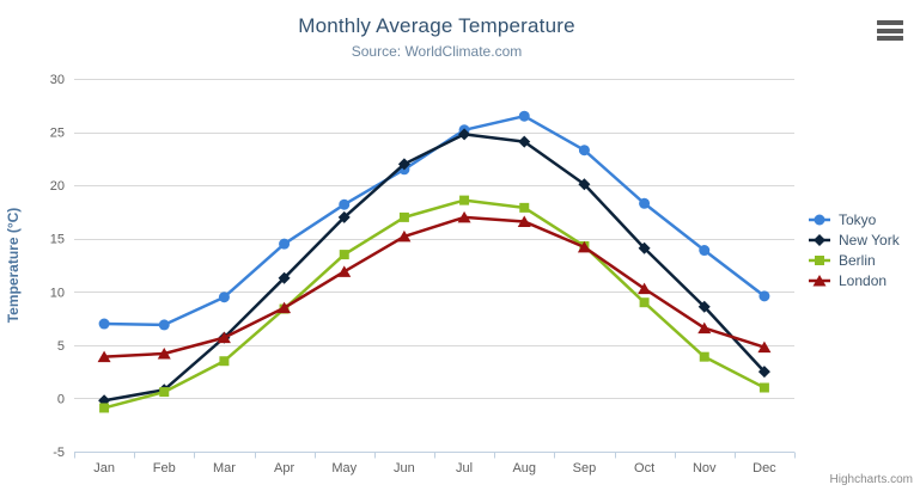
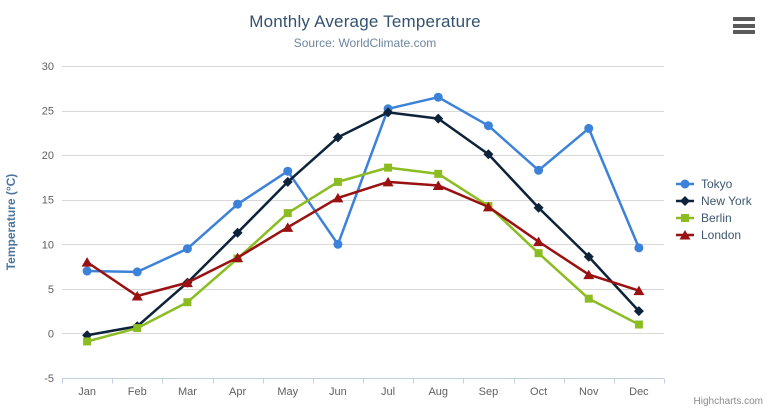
London/Jan: 4 -> 8
Tokyo/Jun: 22 -> 10
Tokyo/Nov: 14 -> 23
